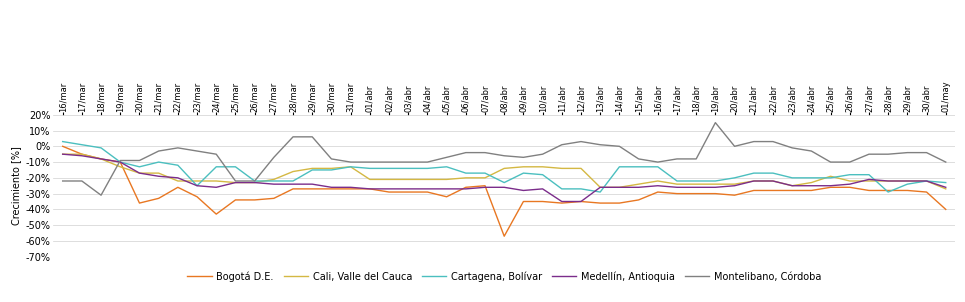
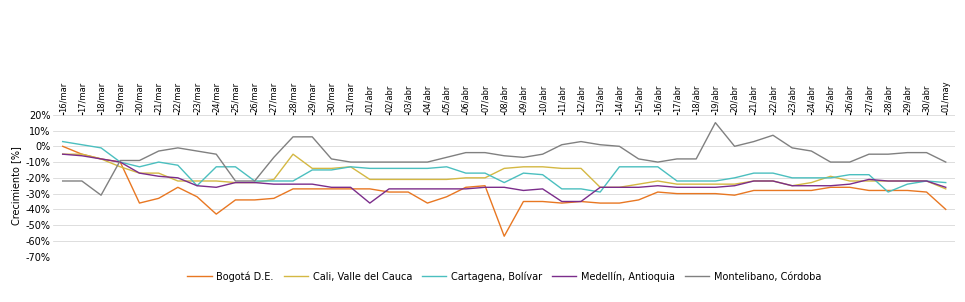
Cali, Valle del Cauca/28/mar: -16% -> -5%
Medellín, Antioquia/01/abr: -27% -> -36%
Bogotá D.E./04/abr: -29% -> -36%
Montelibano, Córdoba/22/abr: 3% -> 7%
